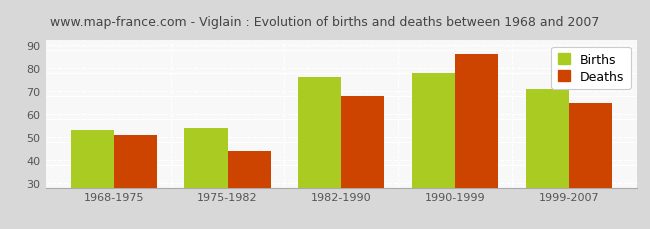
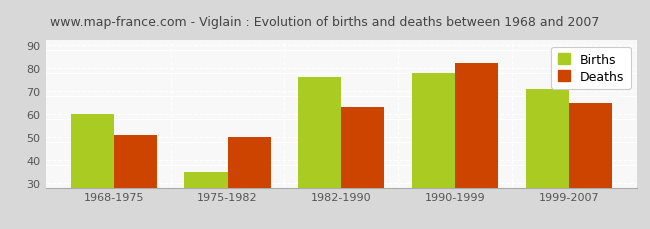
Births/1968-1975: 53 -> 60
Births/1975-1982: 54 -> 35
Deaths/1975-1982: 44 -> 50
Deaths/1982-1990: 68 -> 63
Deaths/1990-1999: 86 -> 82
